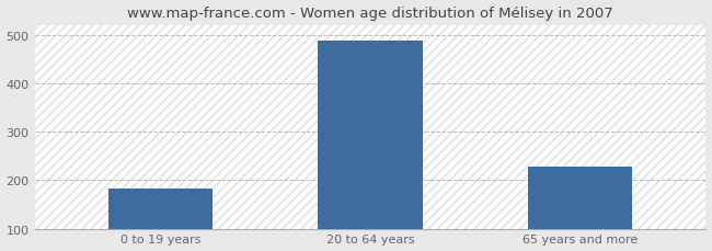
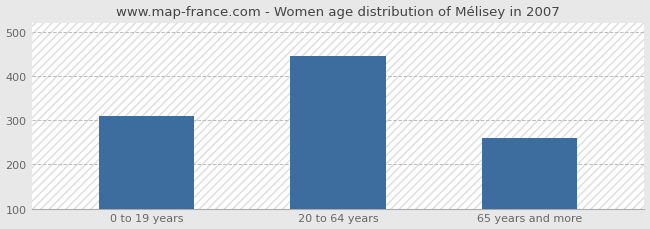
0 to 19 years: 183 -> 310
20 to 64 years: 487 -> 445
65 years and more: 228 -> 260
